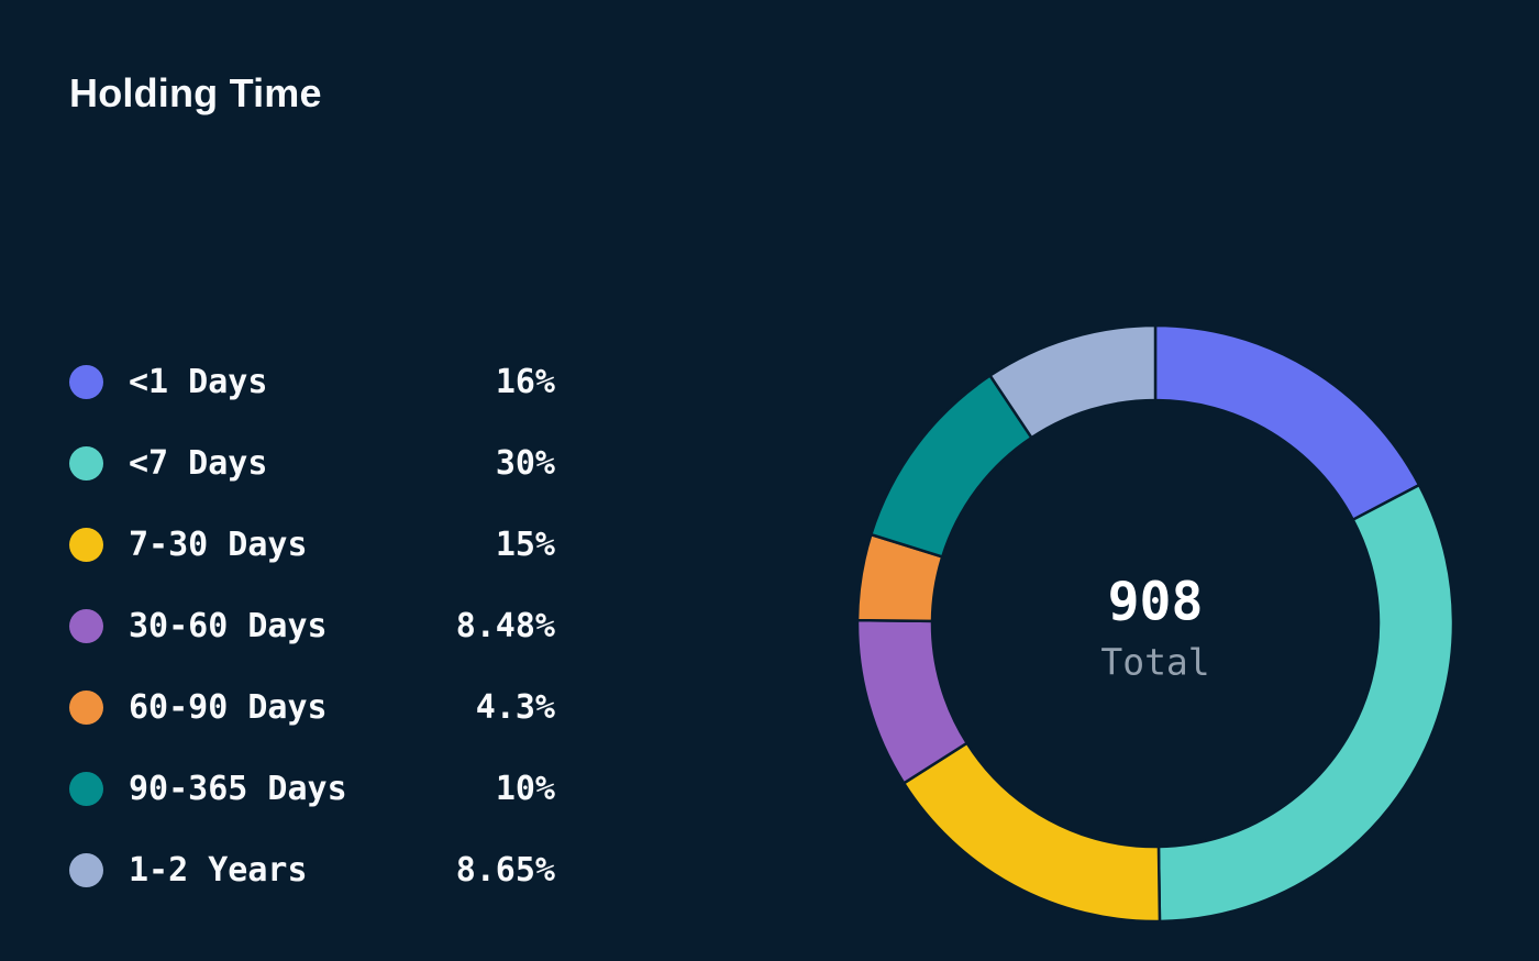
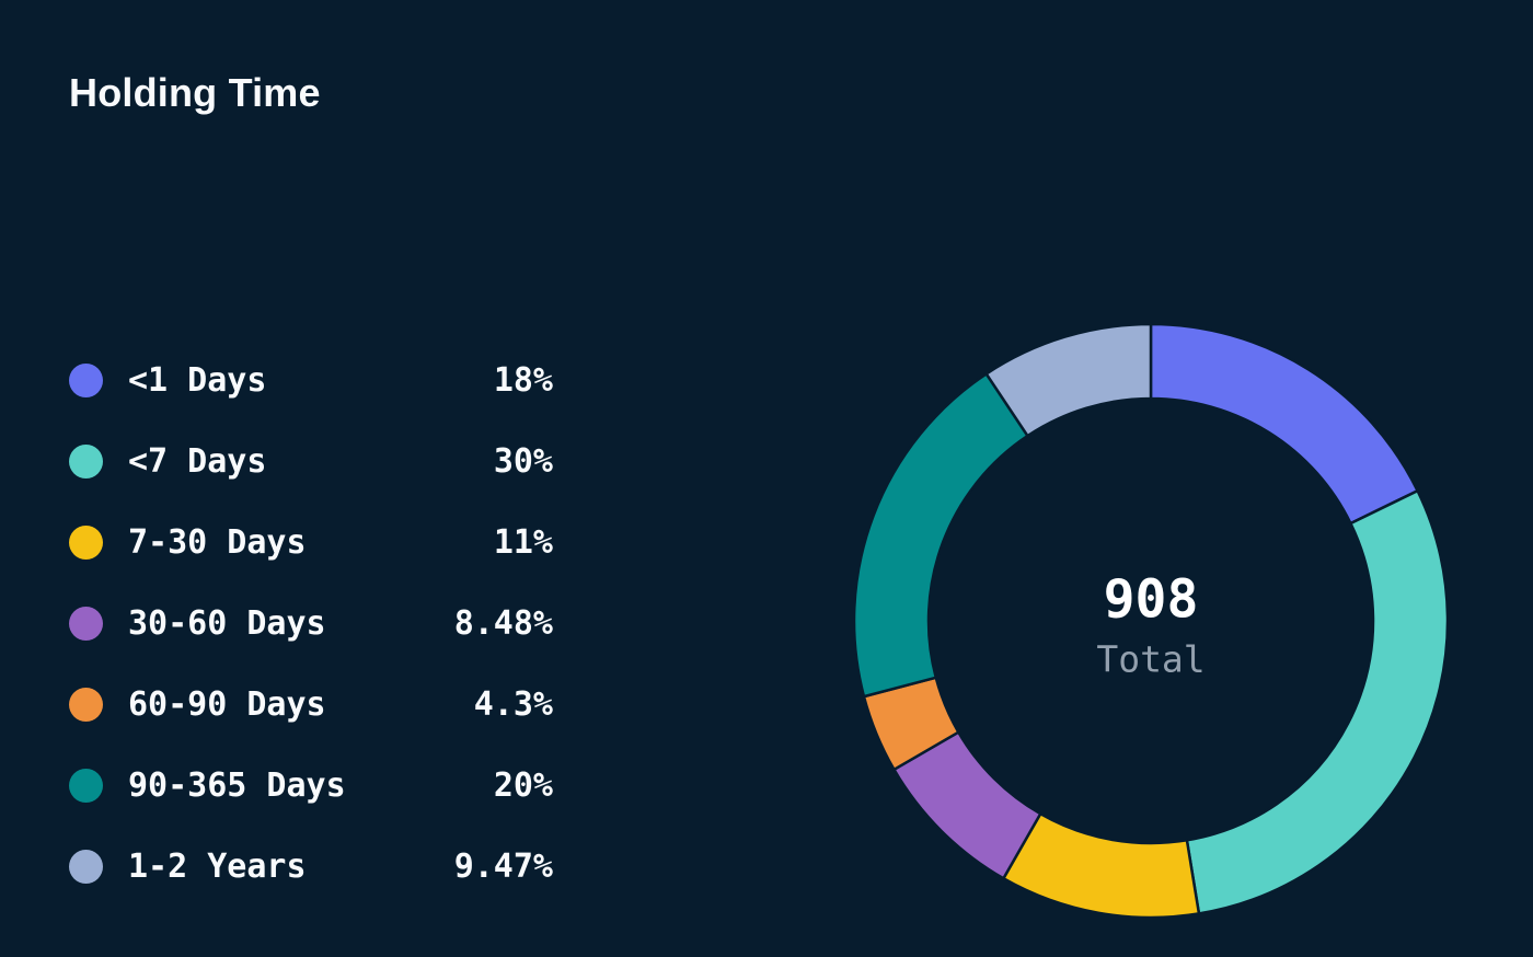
<1 Days: 16% -> 18%
7-30 Days: 15% -> 11%
90-365 Days: 10% -> 20%
1-2 Years: 8.65% -> 9.47%
